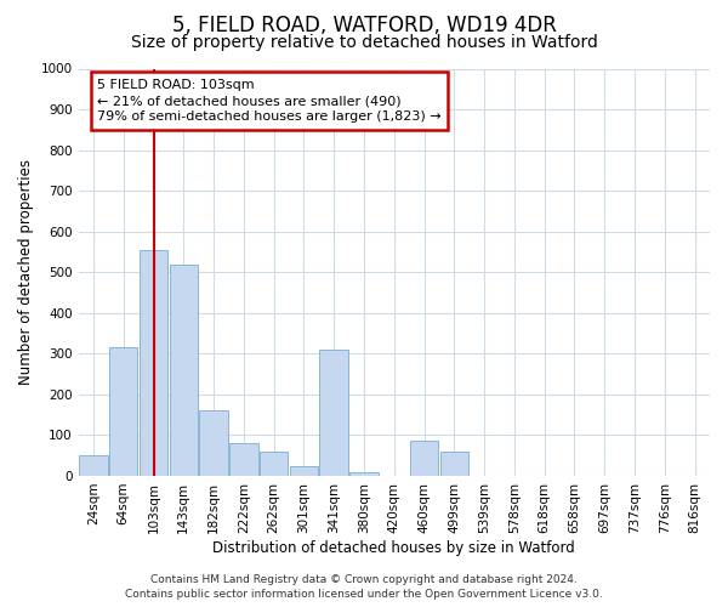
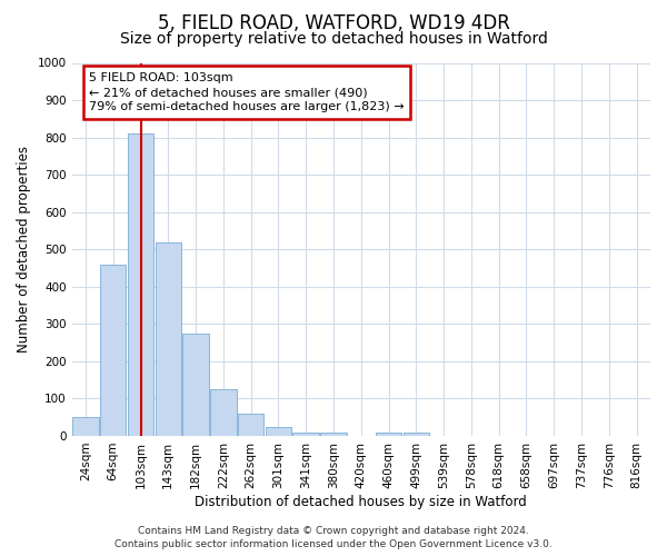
64sqm: 315 -> 460
103sqm: 555 -> 810
182sqm: 160 -> 275
222sqm: 80 -> 125
341sqm: 310 -> 10
460sqm: 85 -> 10
499sqm: 60 -> 10
